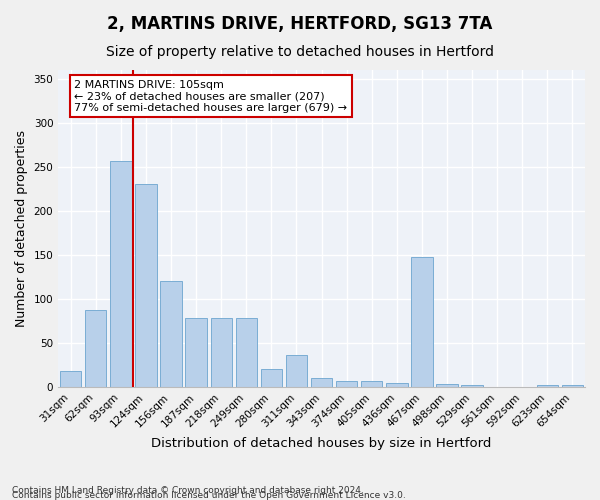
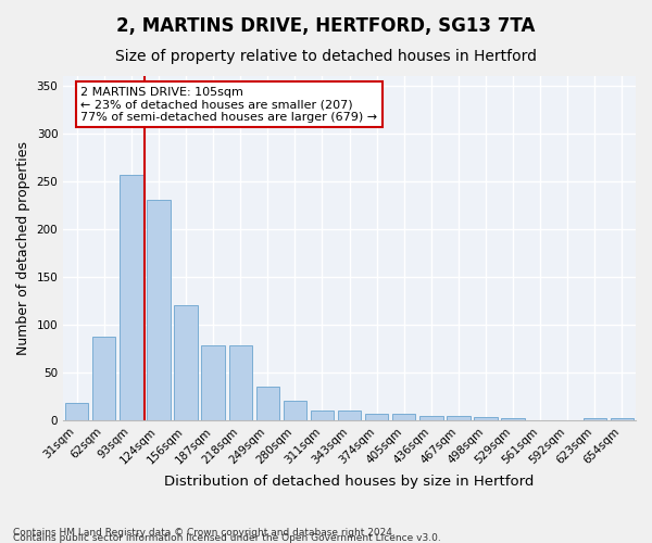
249sqm: 78 -> 35
311sqm: 36 -> 10
467sqm: 148 -> 4
